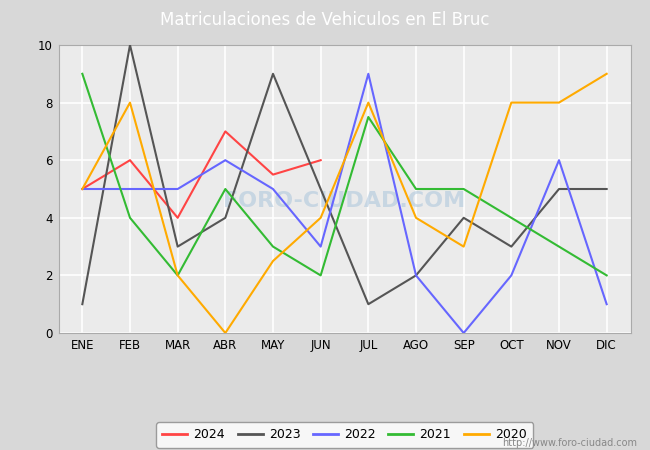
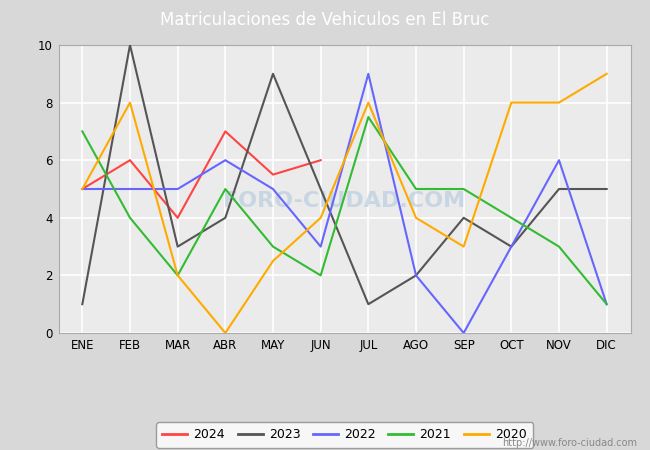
2021/ENE: 9.0 -> 7.0
2022/OCT: 2 -> 3
2021/DIC: 2.0 -> 1.0
